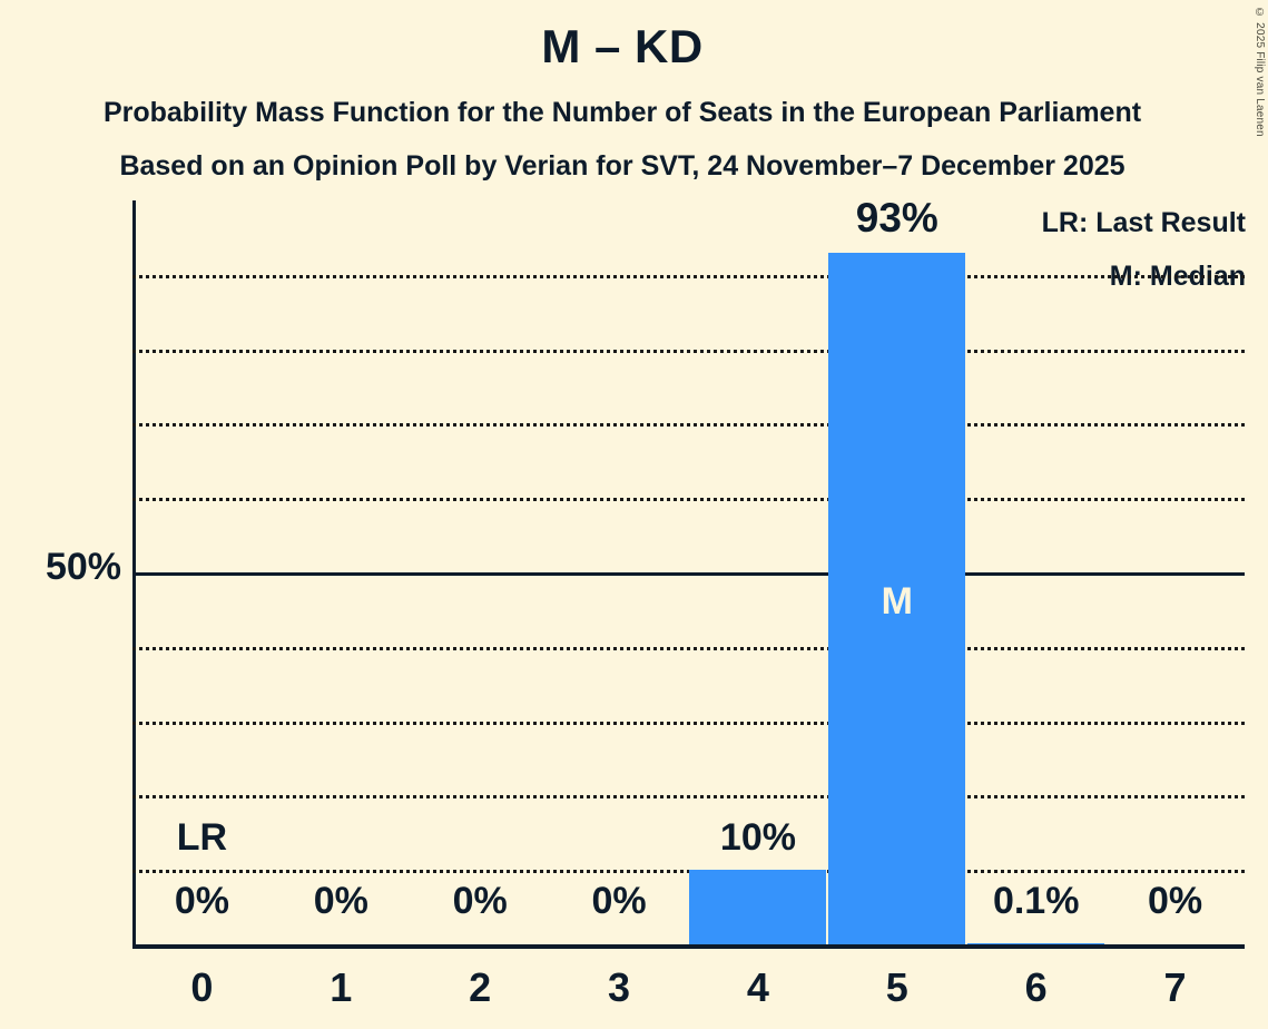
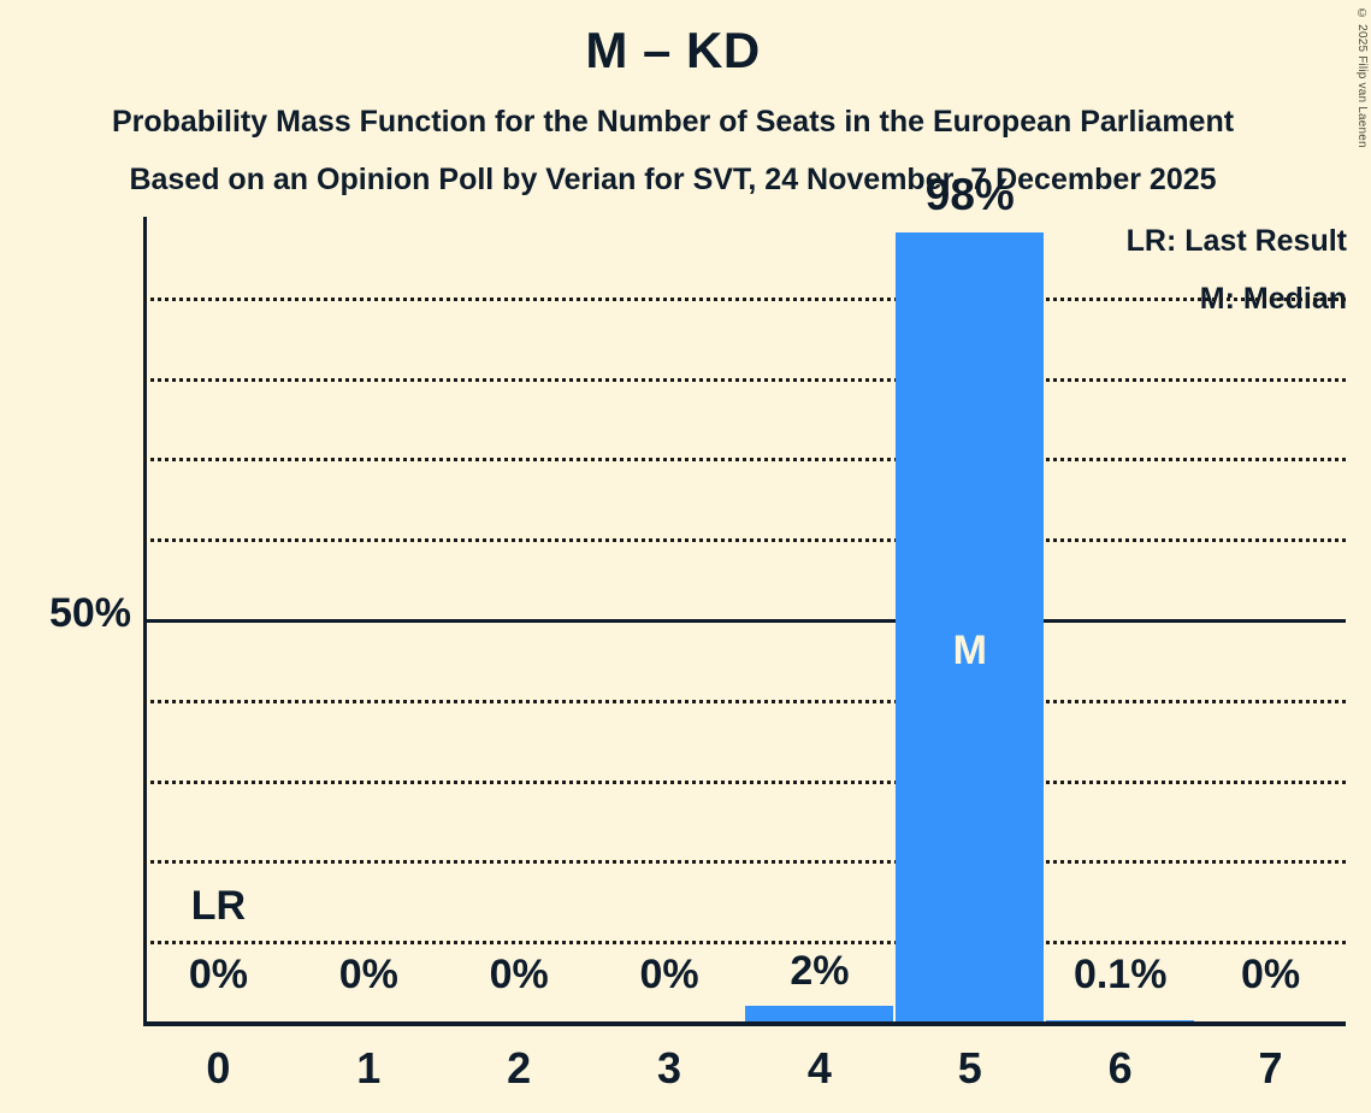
4: 10% -> 2%
5: 93% -> 98%
